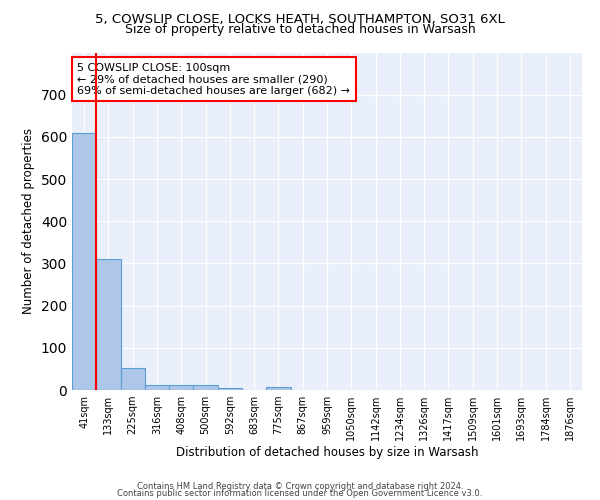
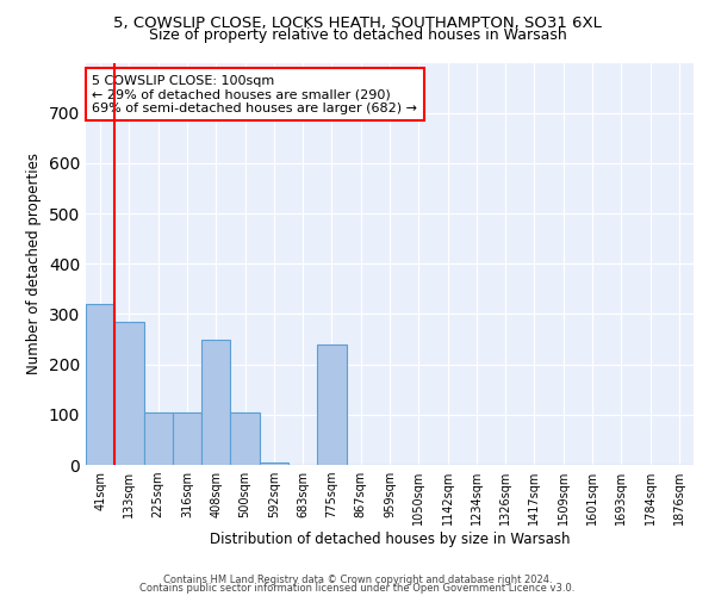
41sqm: 609 -> 320
133sqm: 310 -> 285
225sqm: 52 -> 105
316sqm: 12 -> 105
408sqm: 13 -> 250
500sqm: 11 -> 105
775sqm: 7 -> 240
